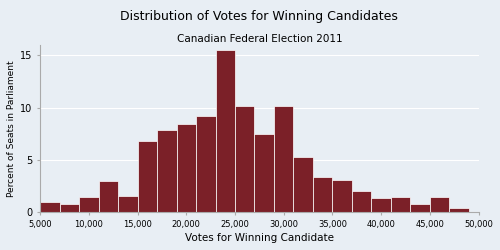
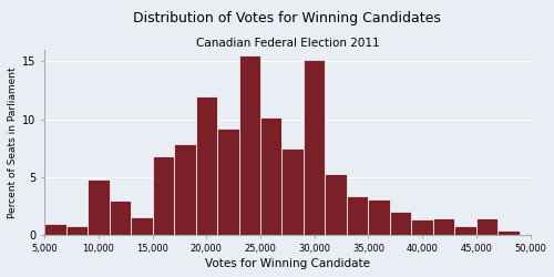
10,000: 1.5 -> 4.8
20,000: 8.4 -> 12.0
30,000: 10.2 -> 15.1
